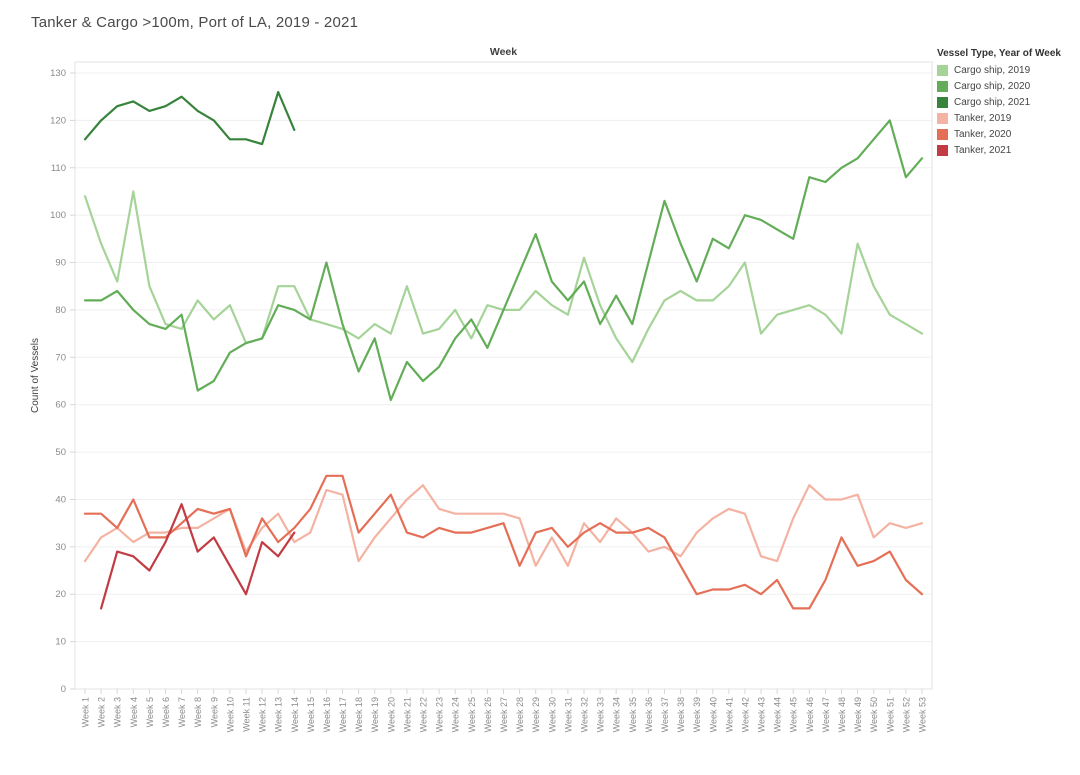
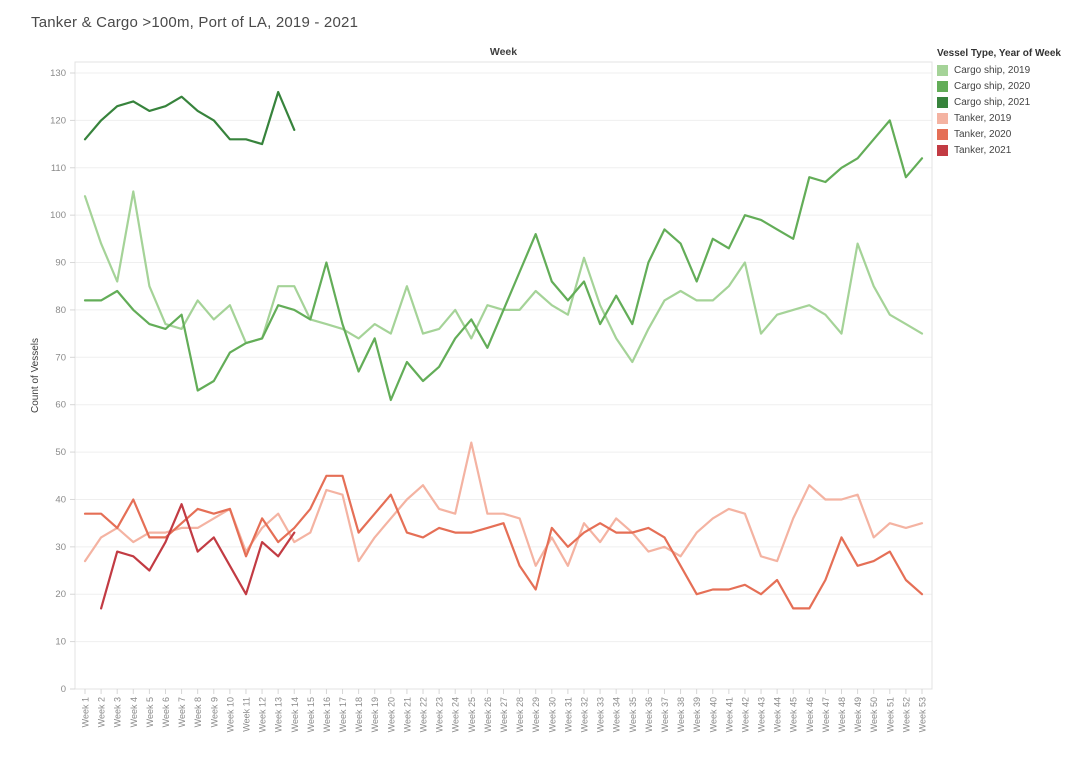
Tanker, 2019/Week 25: 37 -> 52
Tanker, 2020/Week 29: 33 -> 21
Cargo ship, 2020/Week 37: 103 -> 97
